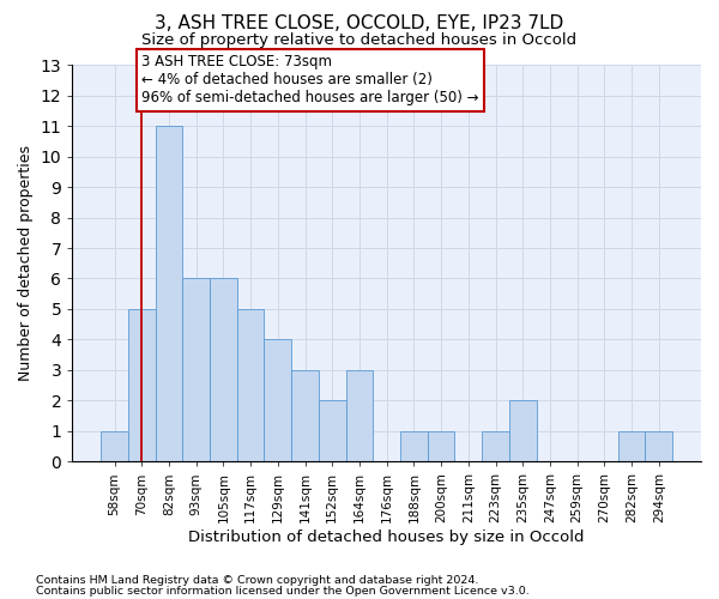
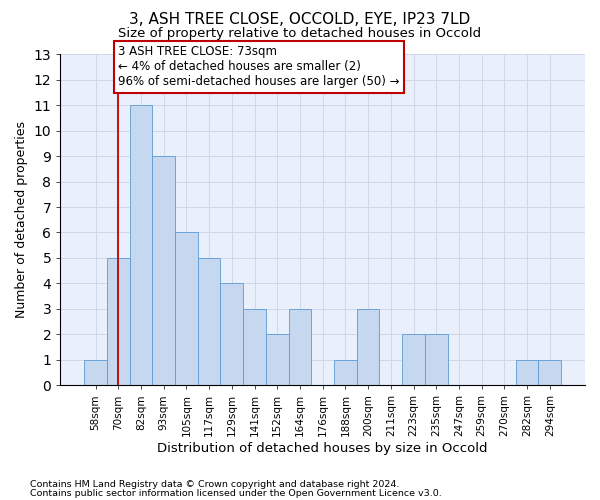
93sqm: 6 -> 9
200sqm: 1 -> 3
223sqm: 1 -> 2
